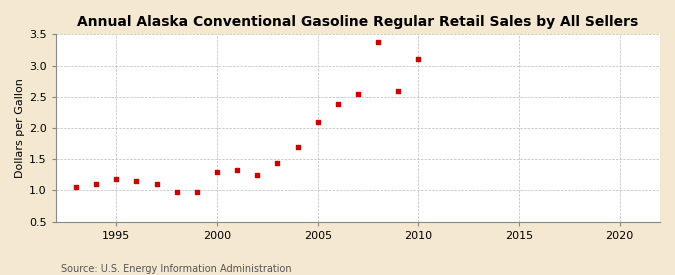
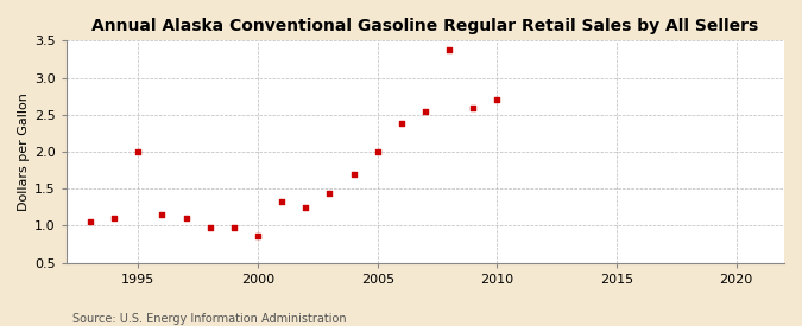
1995: 1.19 -> 2.00
2000: 1.29 -> 0.86
2005: 2.09 -> 2.00
2010: 3.10 -> 2.70
